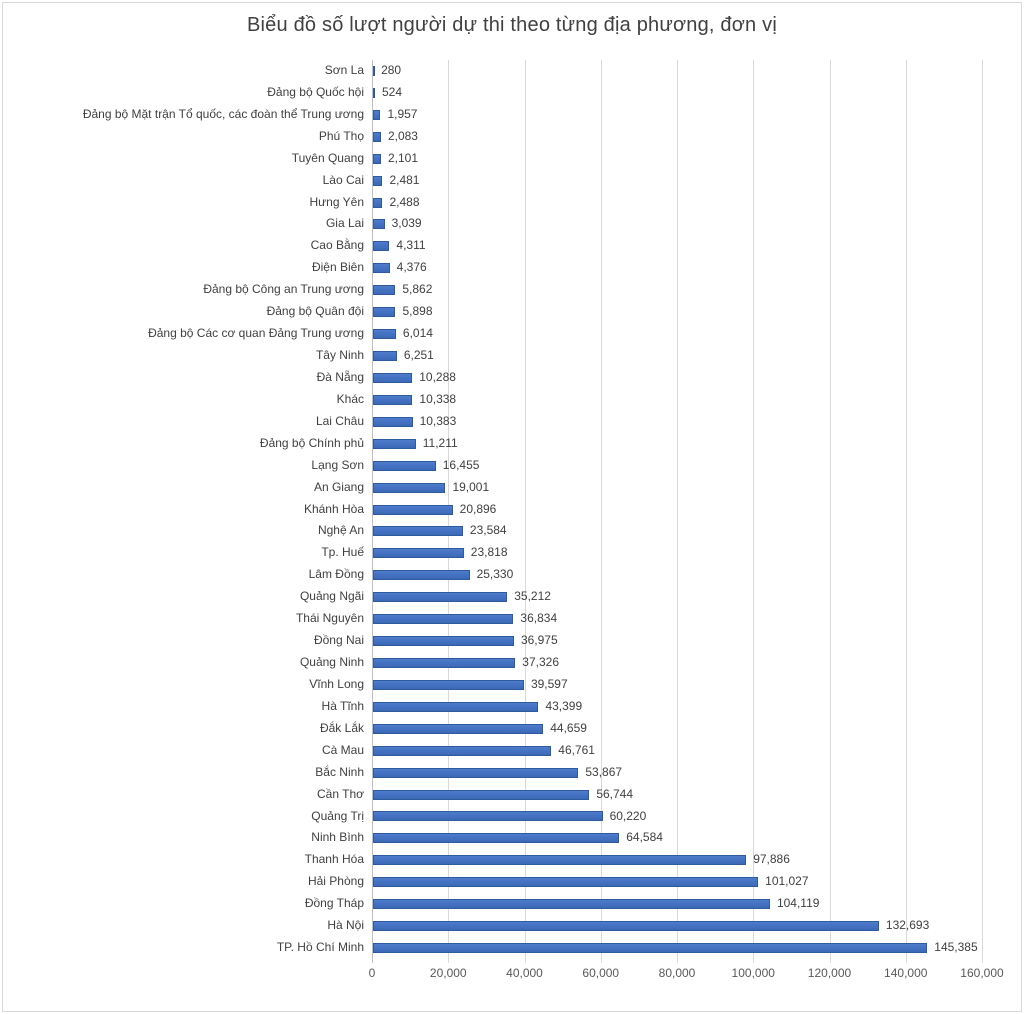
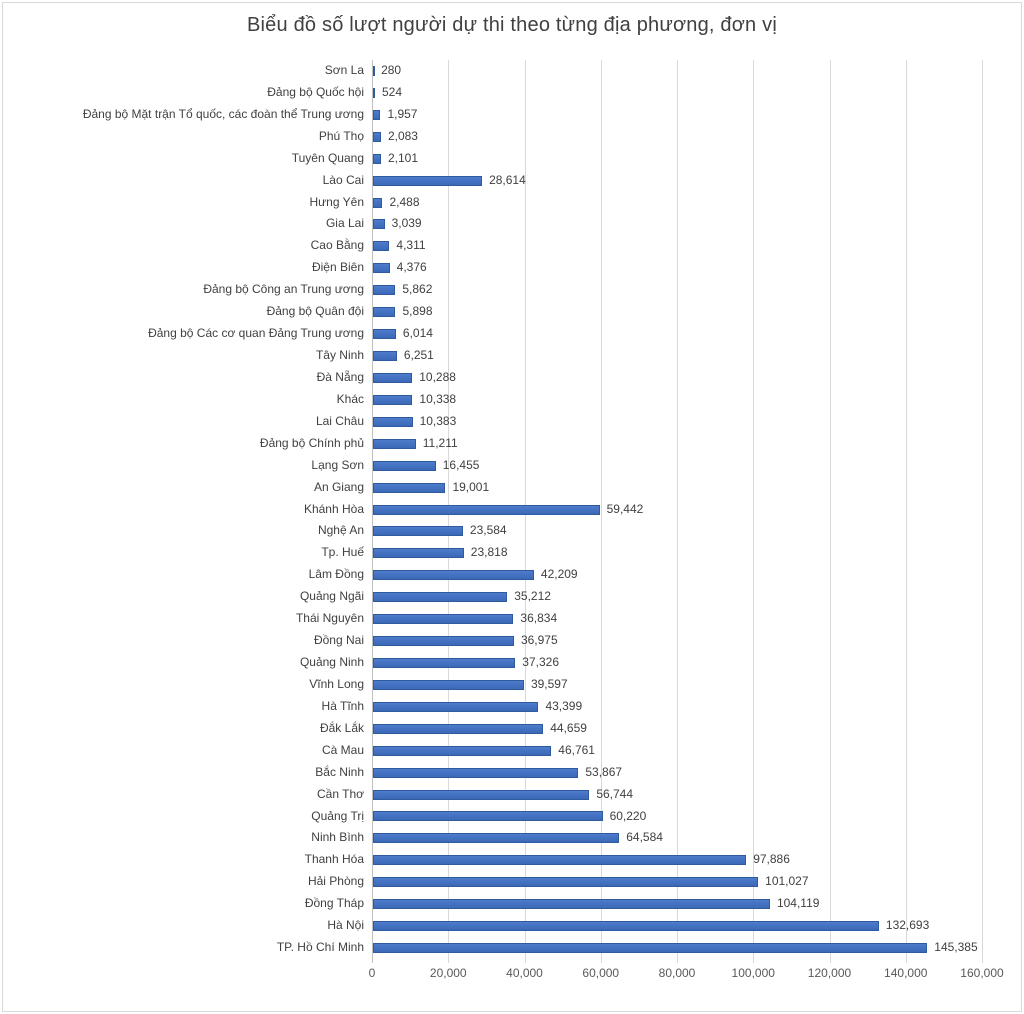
Lào Cai: 2,481 -> 28,614
Khánh Hòa: 20,896 -> 59,442
Lâm Đồng: 25,330 -> 42,209
